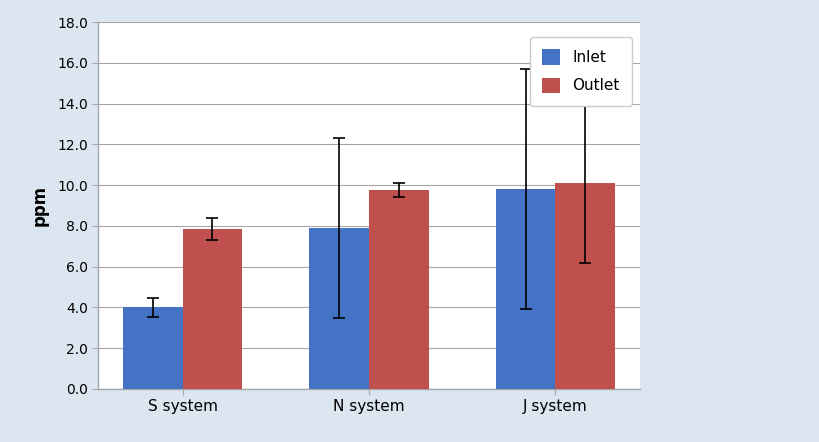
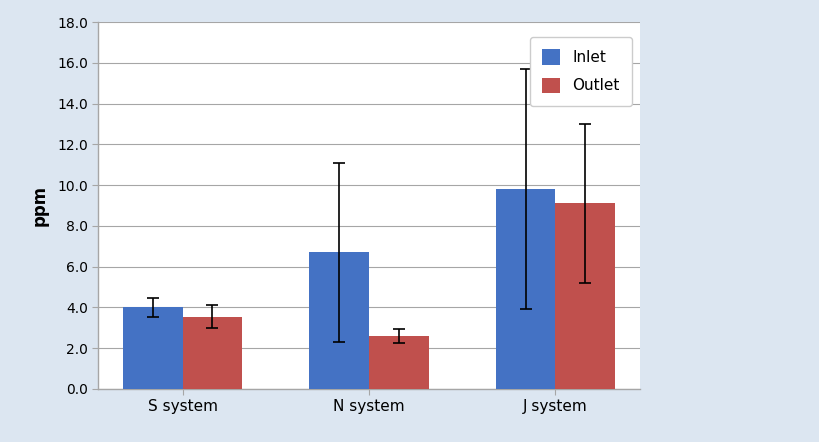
Outlet/S system: 7.85 -> 3.55
Inlet/N system: 7.9 -> 6.7
Outlet/N system: 9.75 -> 2.60
Outlet/J system: 10.10 -> 9.10
